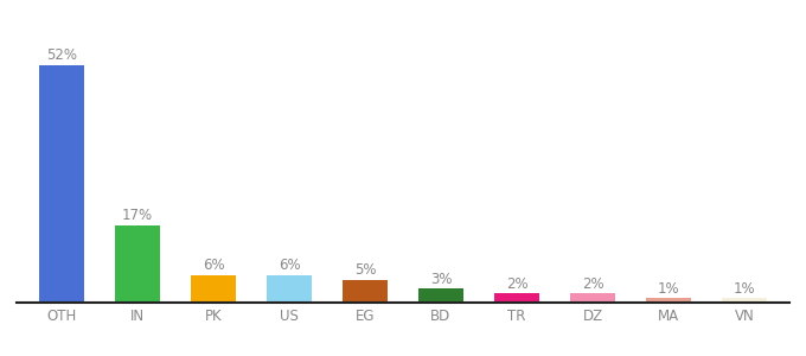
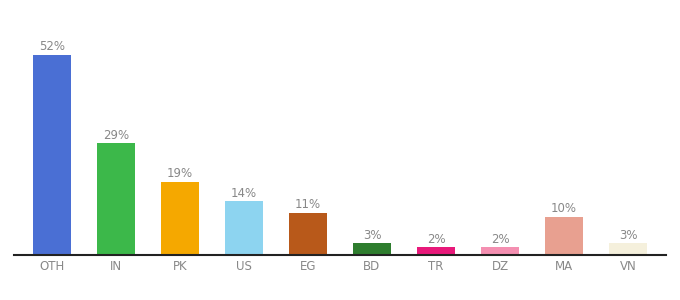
IN: 17% -> 29%
PK: 6% -> 19%
US: 6% -> 14%
EG: 5% -> 11%
MA: 1% -> 10%
VN: 1% -> 3%
